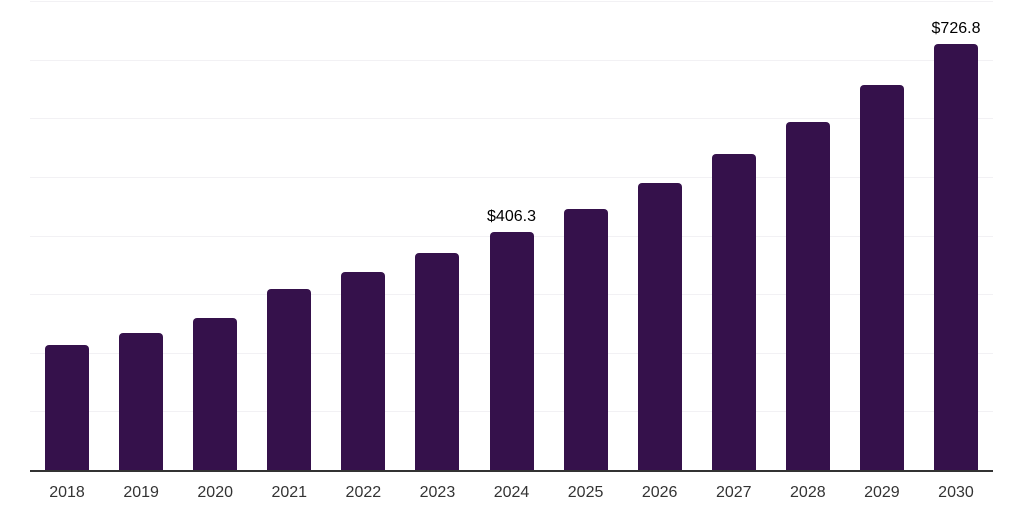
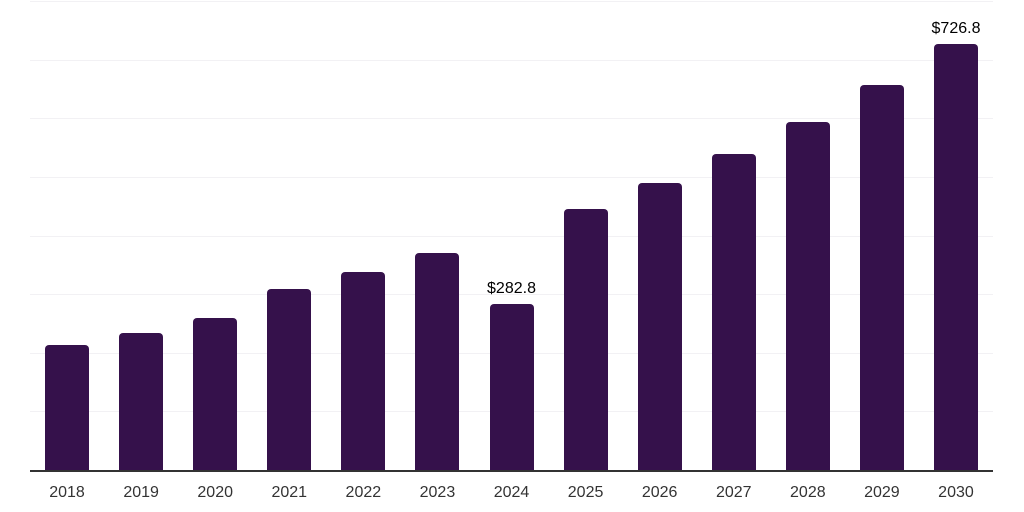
2024: $406.3 -> $282.8
